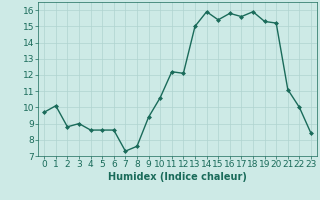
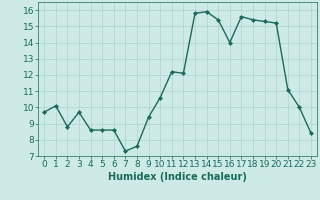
3: 9.0 -> 9.7
13: 15.0 -> 15.8
16: 15.8 -> 14.0
18: 15.9 -> 15.4
